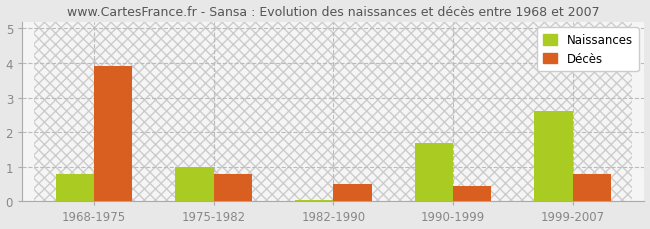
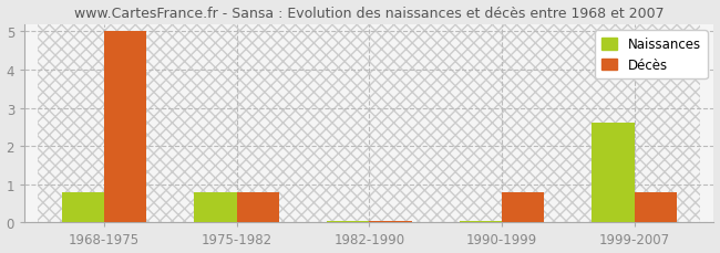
Décès/1968-1975: 3.90 -> 5.00
Naissances/1975-1982: 1.00 -> 0.80
Décès/1982-1990: 0.50 -> 0.05
Naissances/1990-1999: 1.70 -> 0.05
Décès/1990-1999: 0.45 -> 0.80
